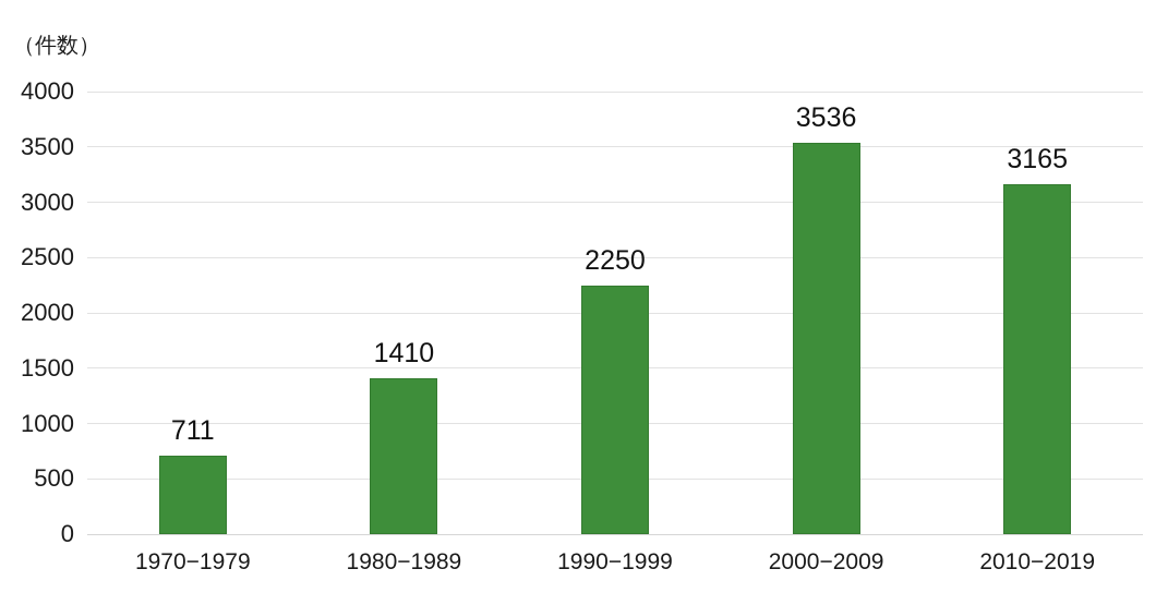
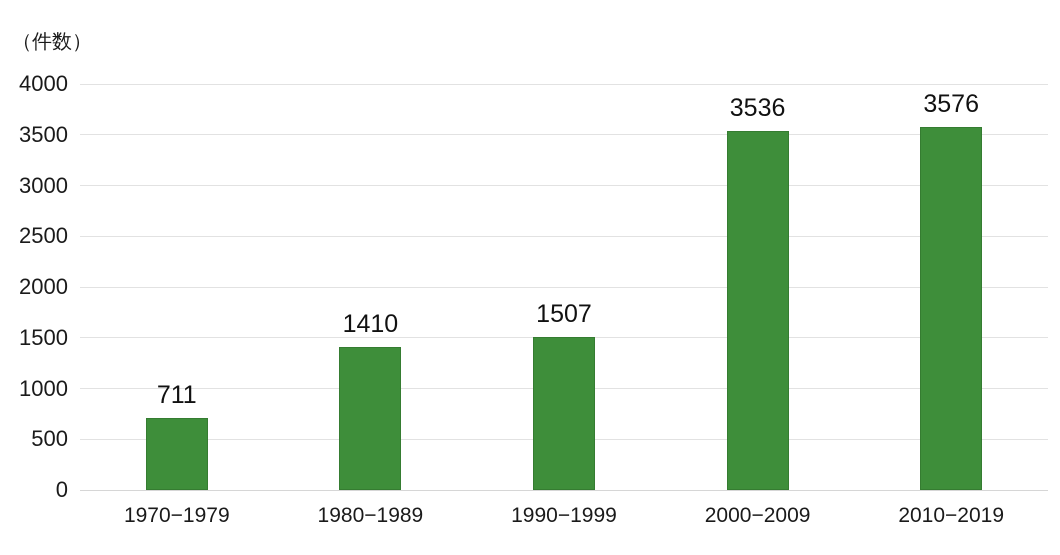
1990−1999: 2250 -> 1507
2010−2019: 3165 -> 3576
